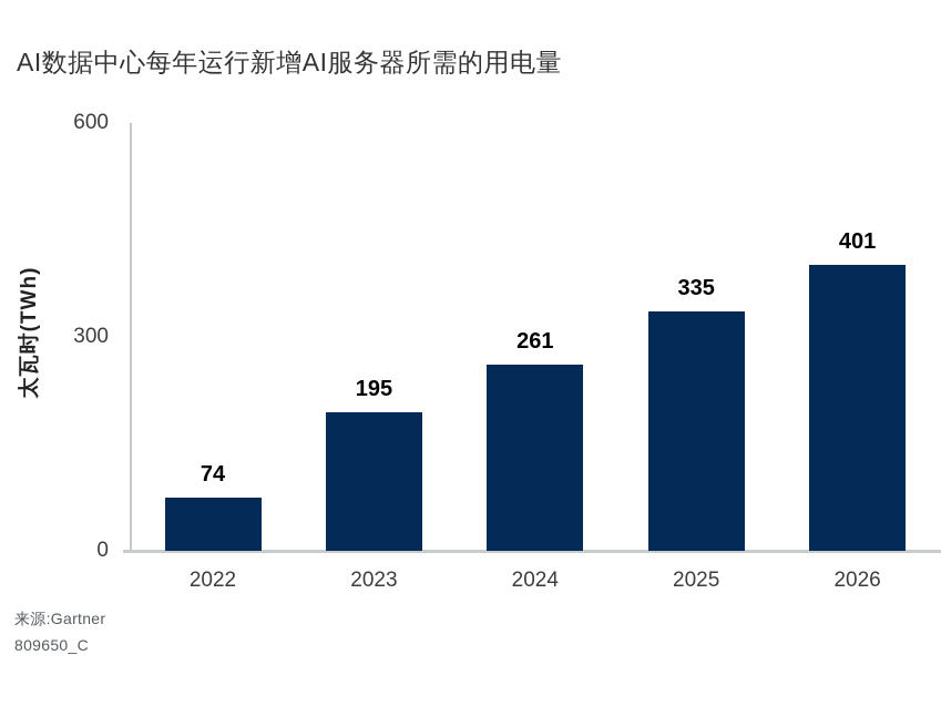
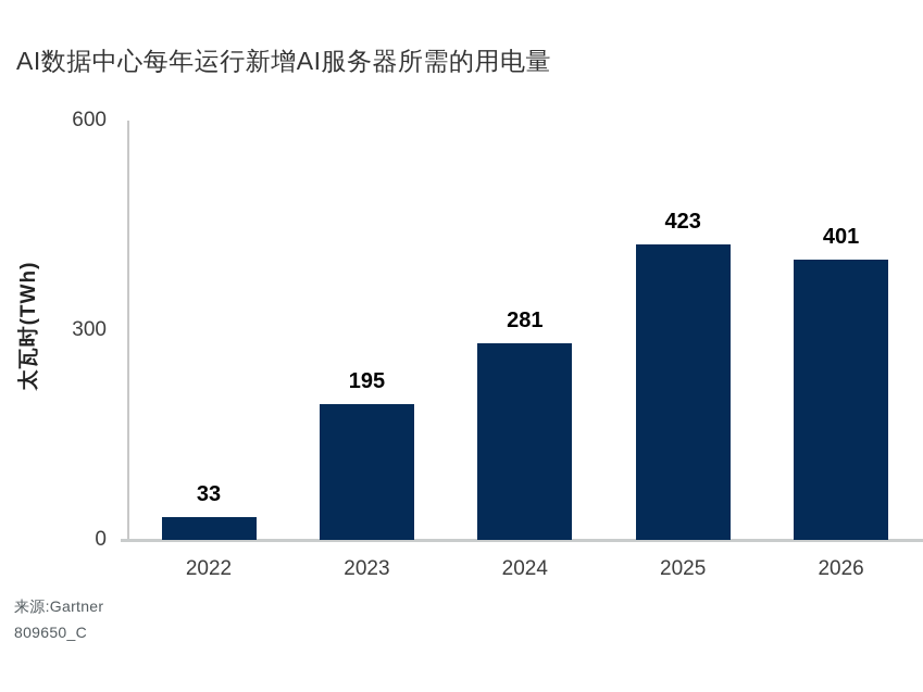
2022: 74 -> 33
2024: 261 -> 281
2025: 335 -> 423
